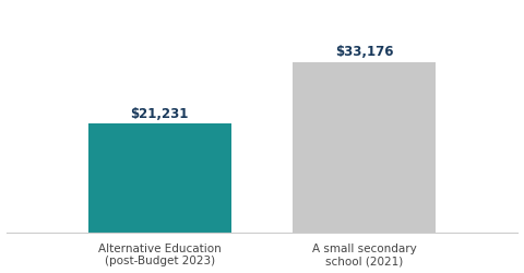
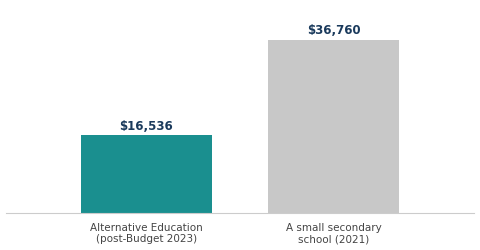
Alternative Education (post-Budget 2023): $21,231 -> $16,536
A small secondary school (2021): $33,176 -> $36,760
